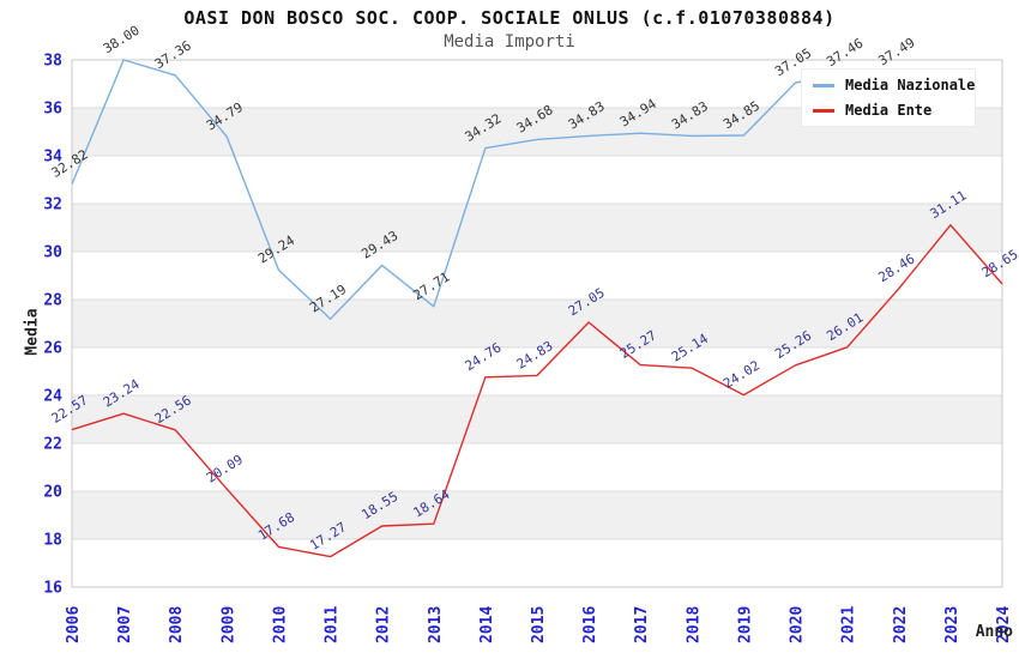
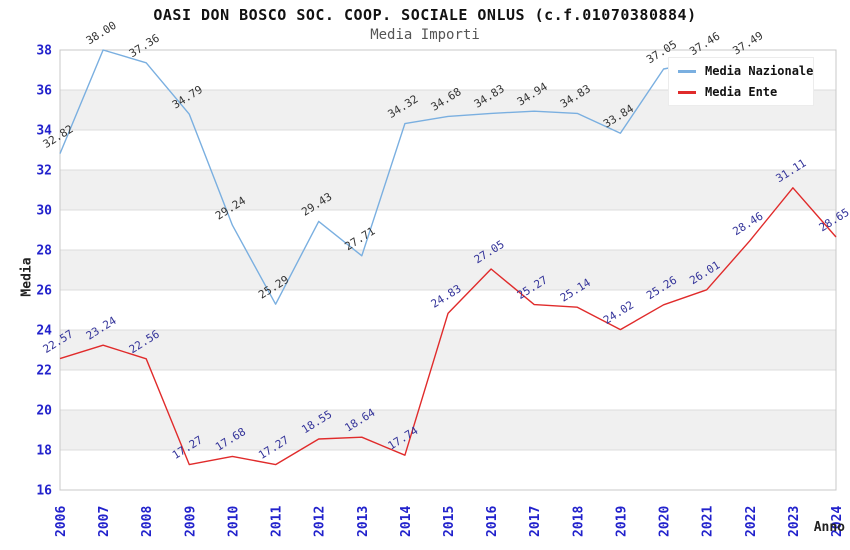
Media Ente/2009: 20.09 -> 17.27
Media Nazionale/2011: 27.19 -> 25.29
Media Ente/2014: 24.76 -> 17.74
Media Nazionale/2019: 34.85 -> 33.84
